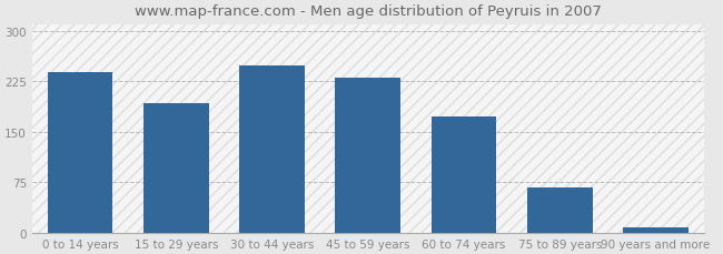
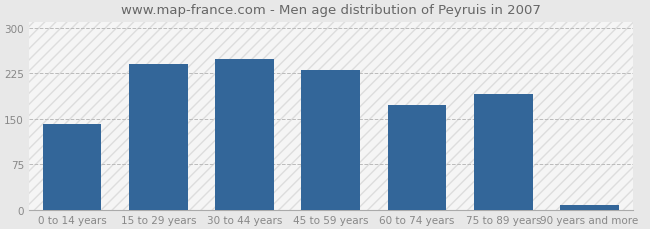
0 to 14 years: 238 -> 142
15 to 29 years: 193 -> 240
75 to 89 years: 68 -> 190
